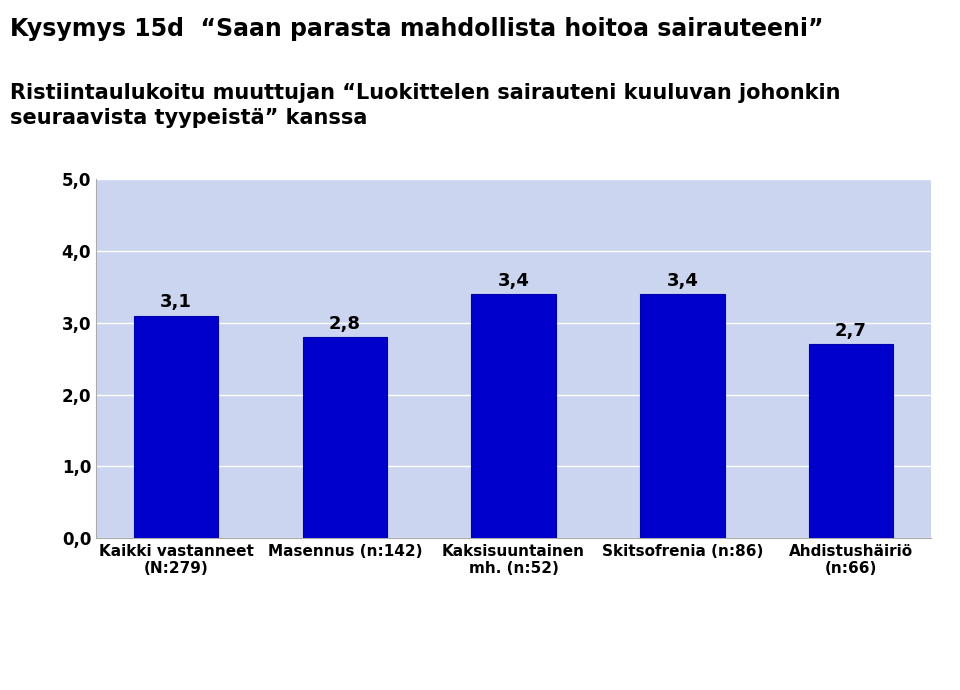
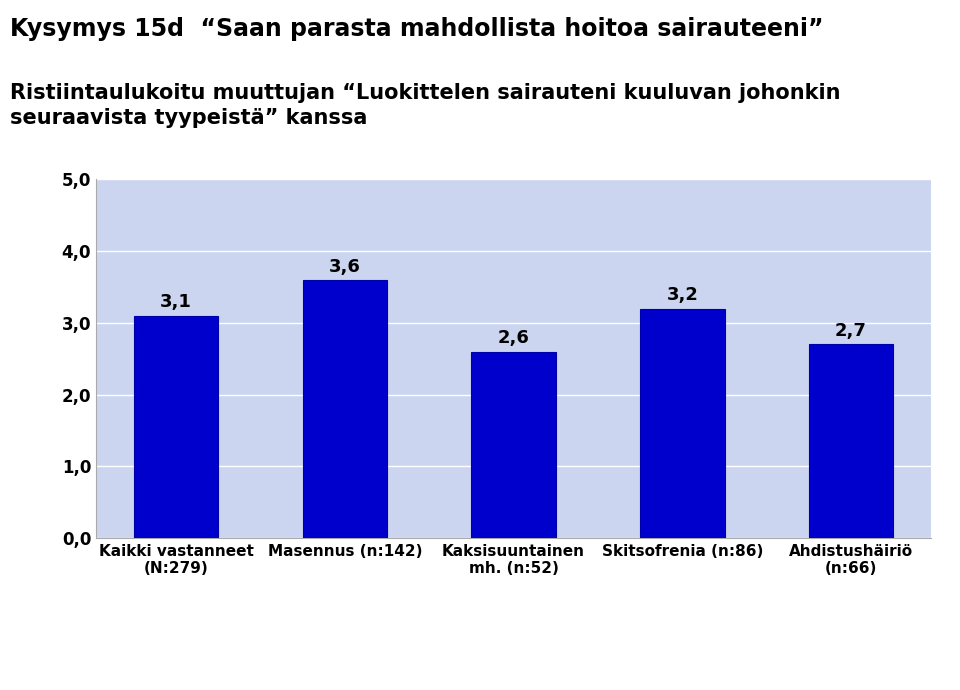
Masennus (n:142): 2,8 -> 3,6
Kaksisuuntainen mh. (n:52): 3,4 -> 2,6
Skitsofrenia (n:86): 3,4 -> 3,2
